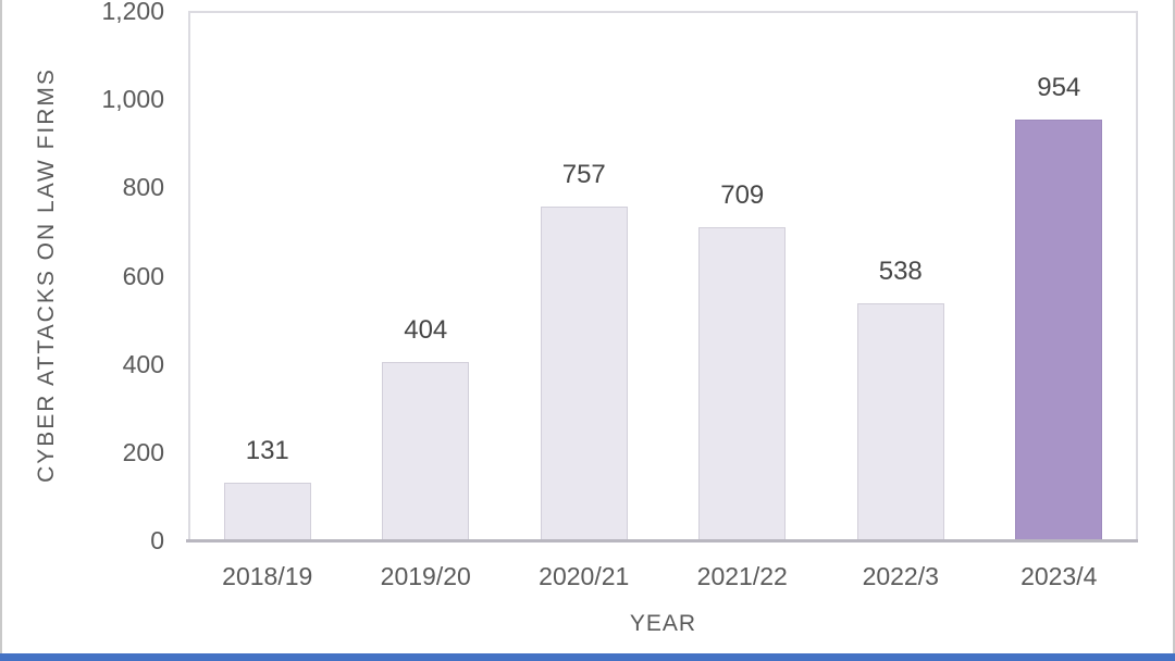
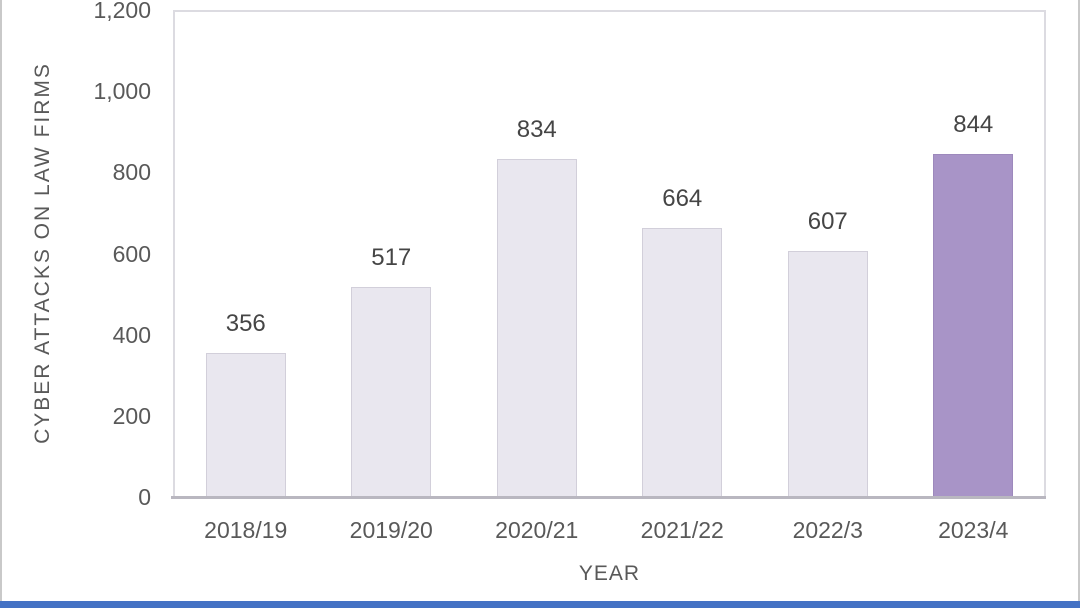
2018/19: 131 -> 356
2019/20: 404 -> 517
2020/21: 757 -> 834
2021/22: 709 -> 664
2022/3: 538 -> 607
2023/4: 954 -> 844
